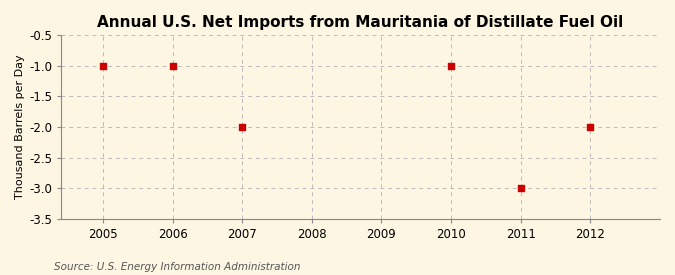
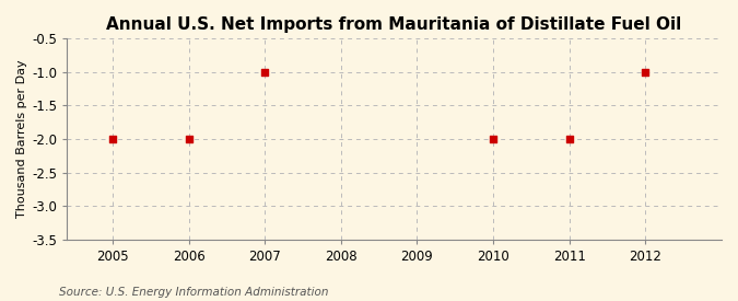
2005: -1 -> -2
2006: -1 -> -2
2007: -2 -> -1
2010: -1 -> -2
2011: -3 -> -2
2012: -2 -> -1
